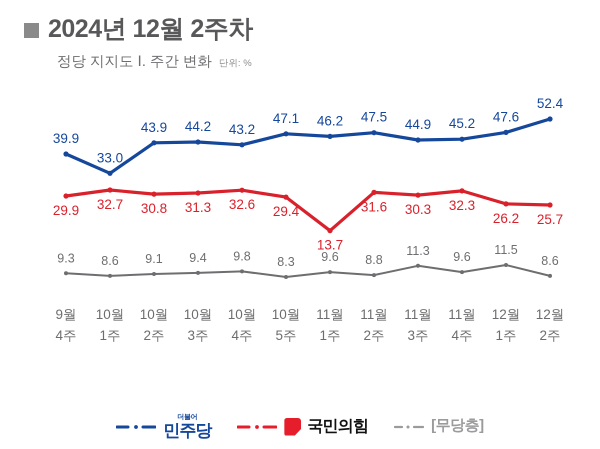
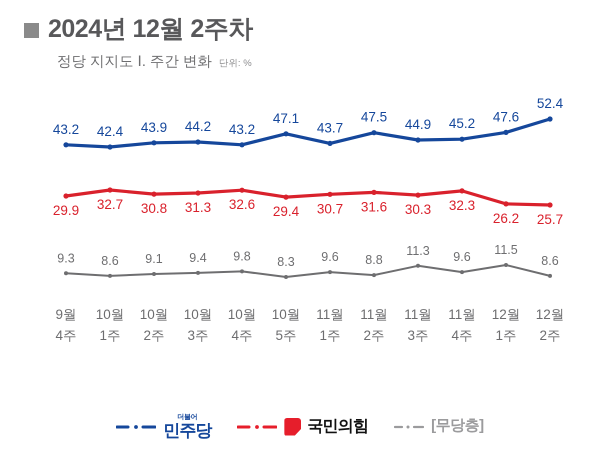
민주당/9월 4주: 39.9 -> 43.2
민주당/10월 1주: 33.0 -> 42.4
민주당/11월 1주: 46.2 -> 43.7
국민의힘/11월 1주: 13.7 -> 30.7
